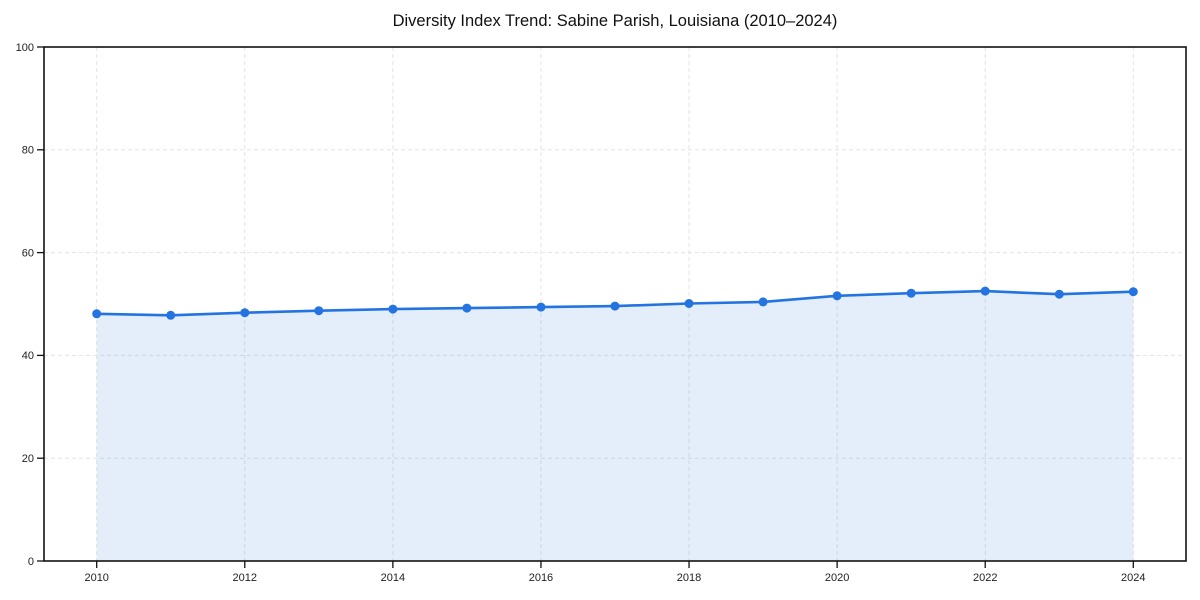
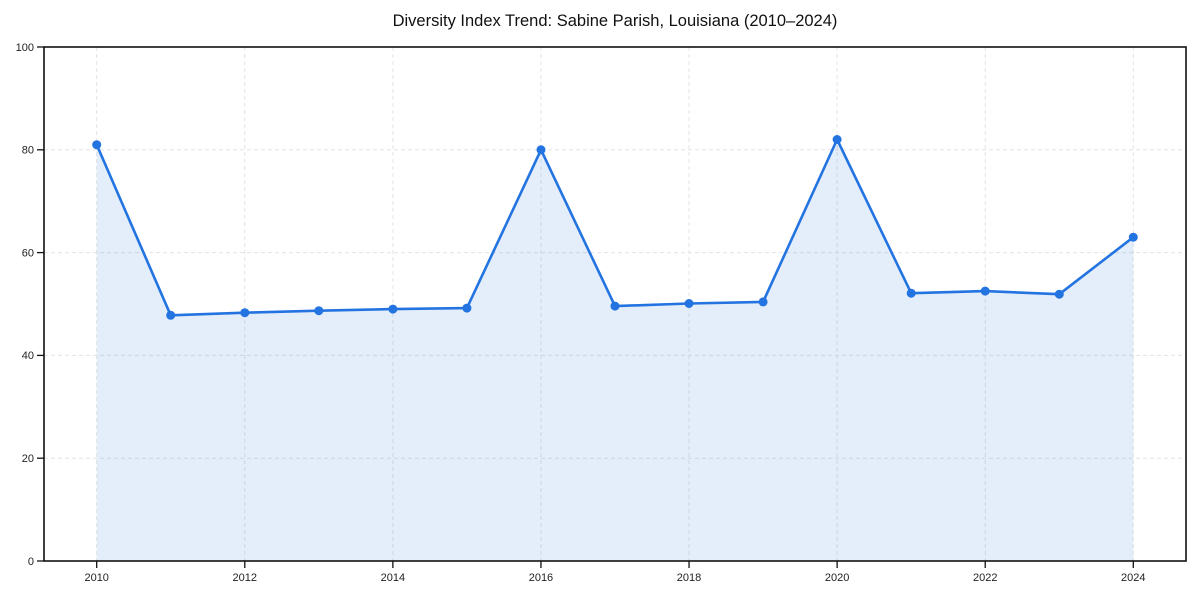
2010: 48 -> 81
2016: 49 -> 80
2020: 52 -> 82
2024: 52 -> 63
